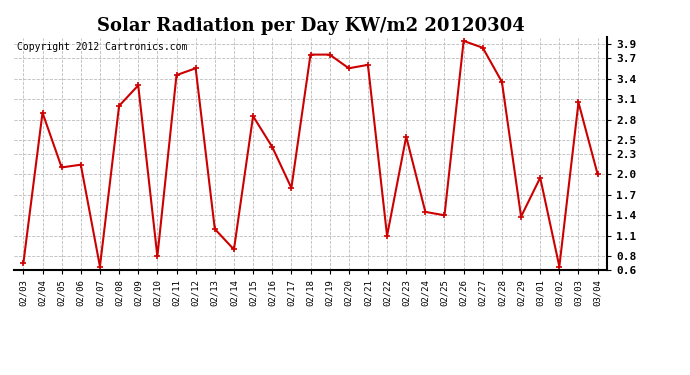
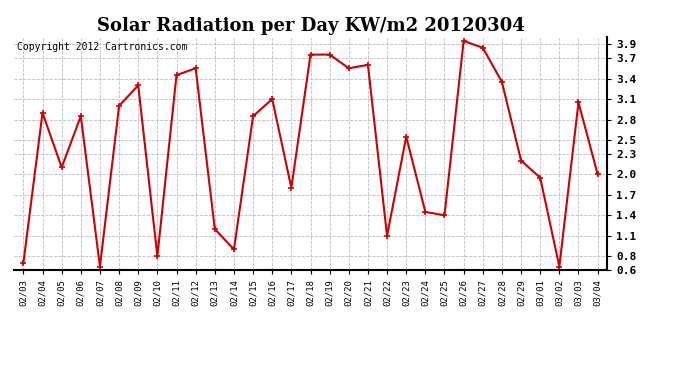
02/06: 2.14 -> 2.85
02/16: 2.40 -> 3.10
02/29: 1.38 -> 2.20
